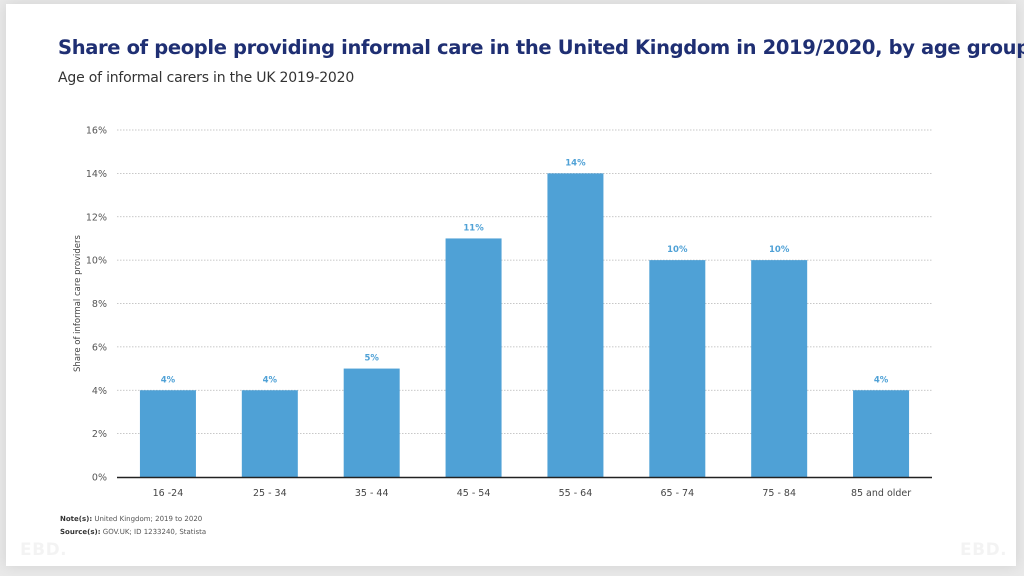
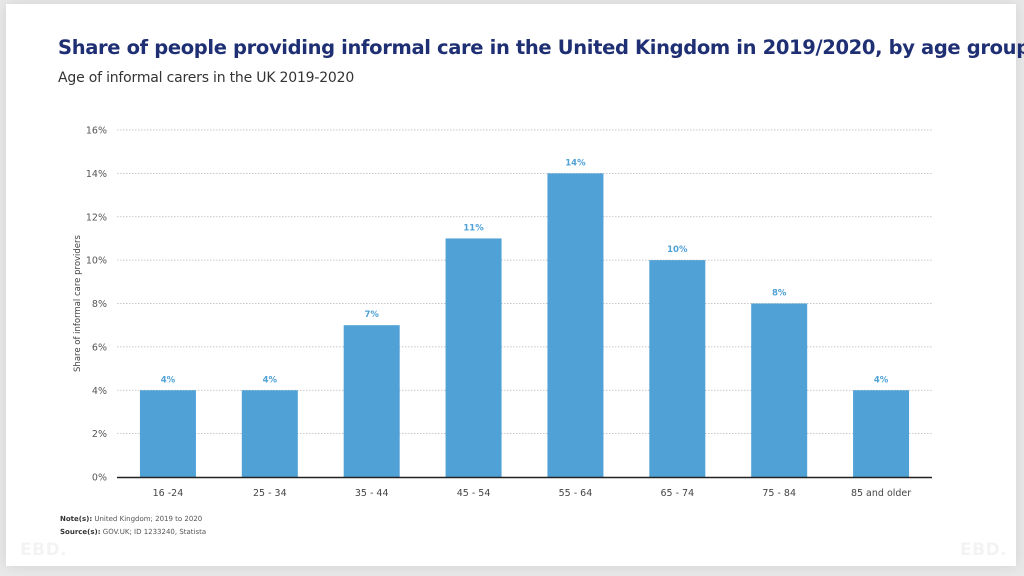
35 - 44: 5% -> 7%
75 - 84: 10% -> 8%
